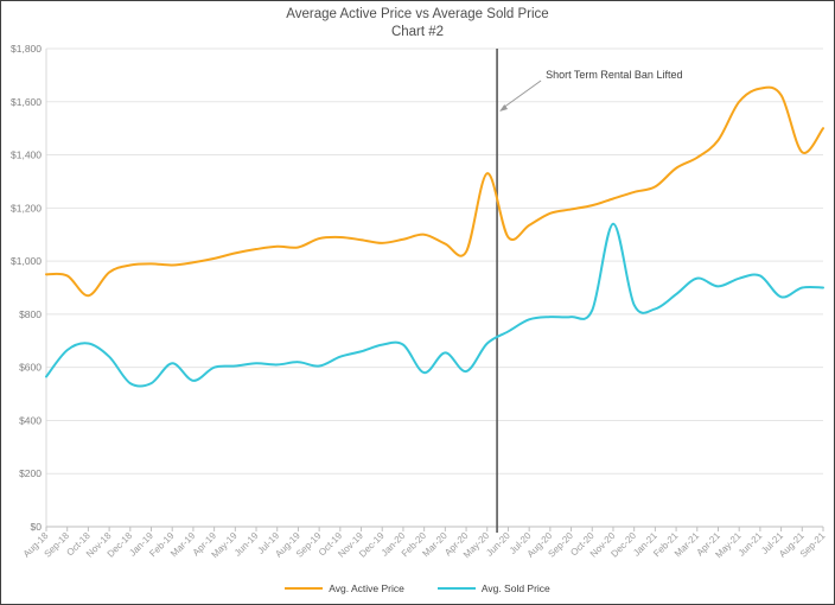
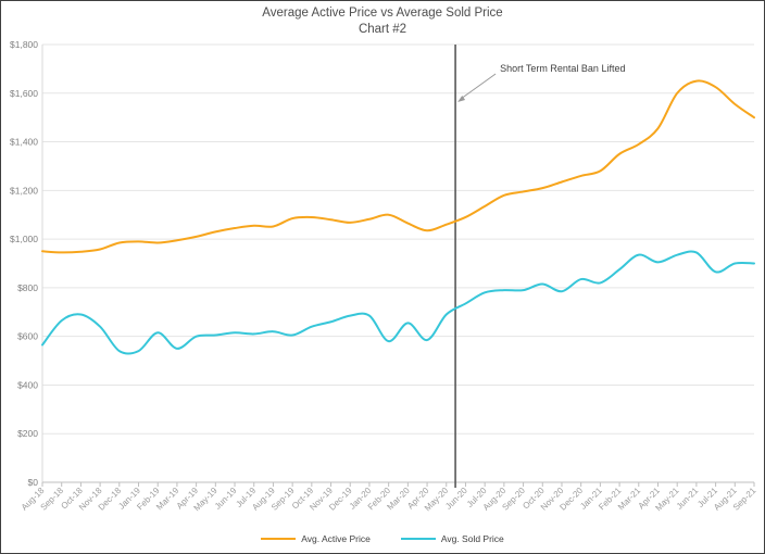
Avg. Active Price/Oct-18: $870 -> $950
Avg. Active Price/May-20: $1330 -> $1060
Avg. Sold Price/Nov-20: $1140 -> $780
Avg. Active Price/Aug-21: $1410 -> $1560
